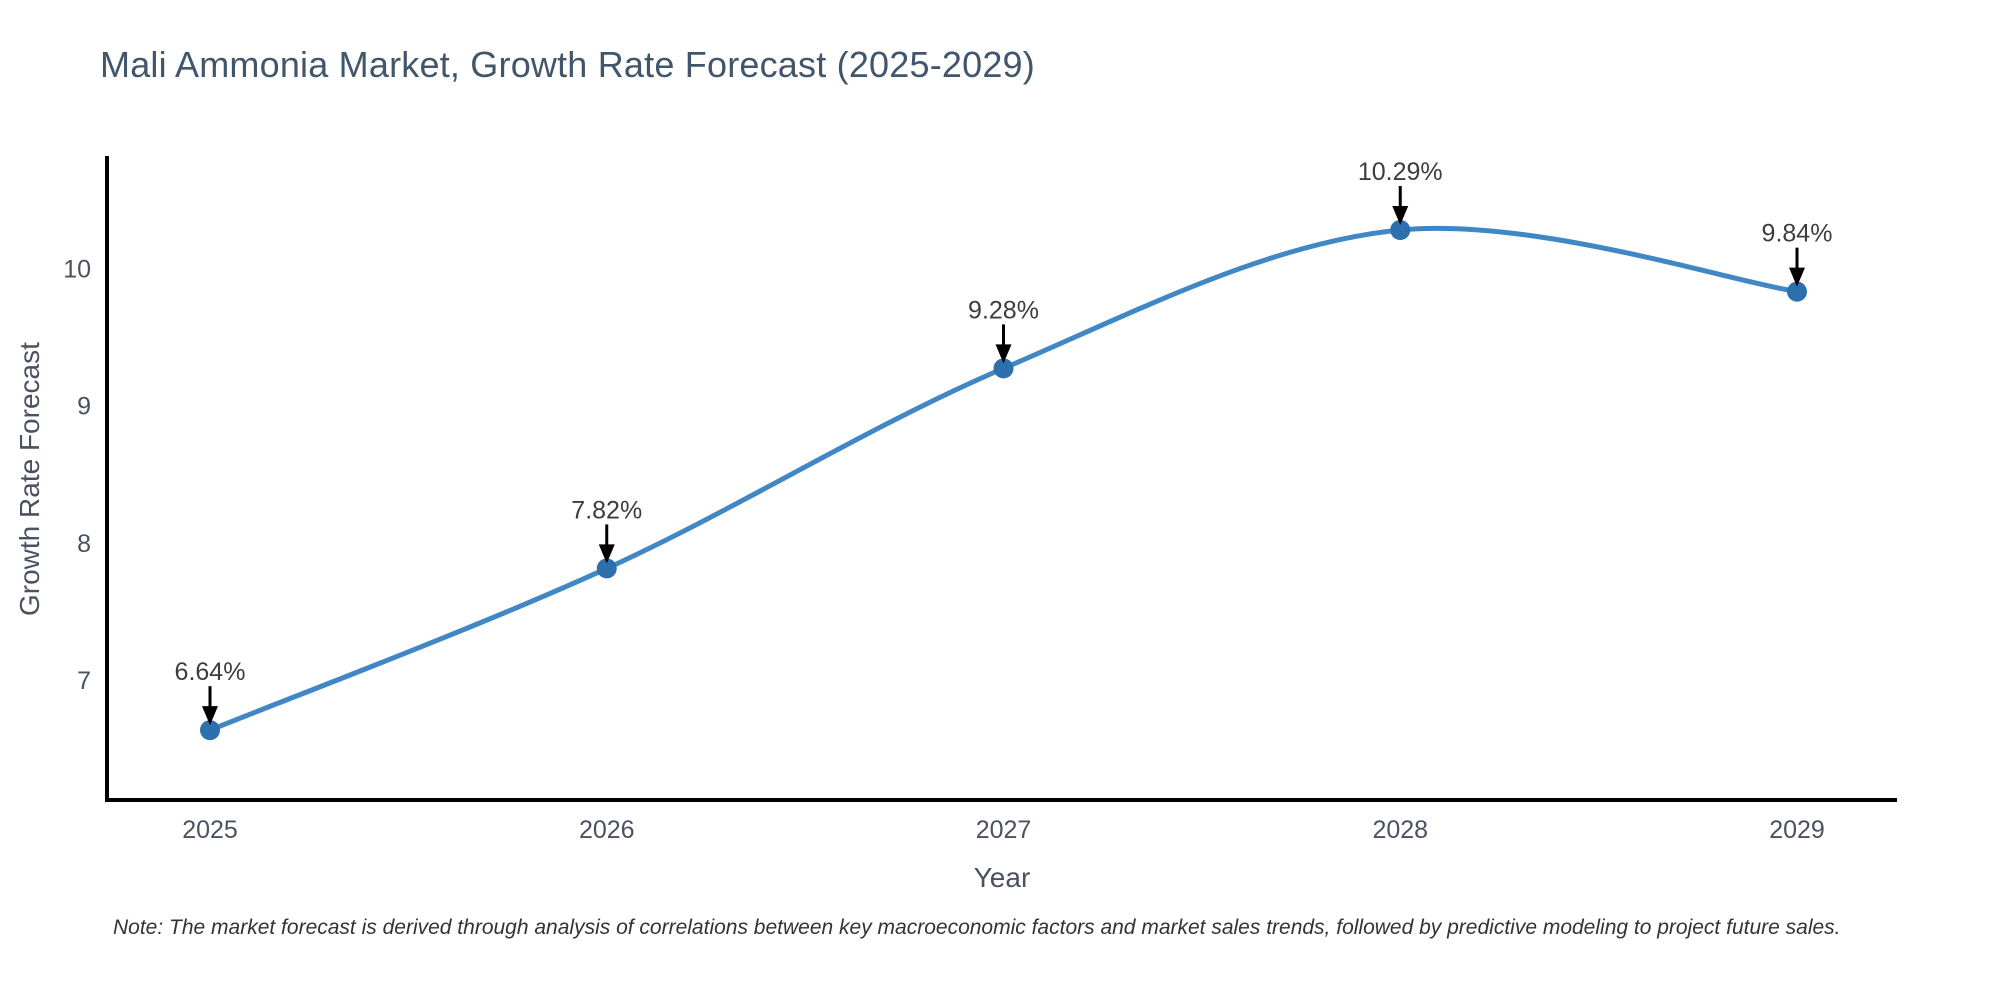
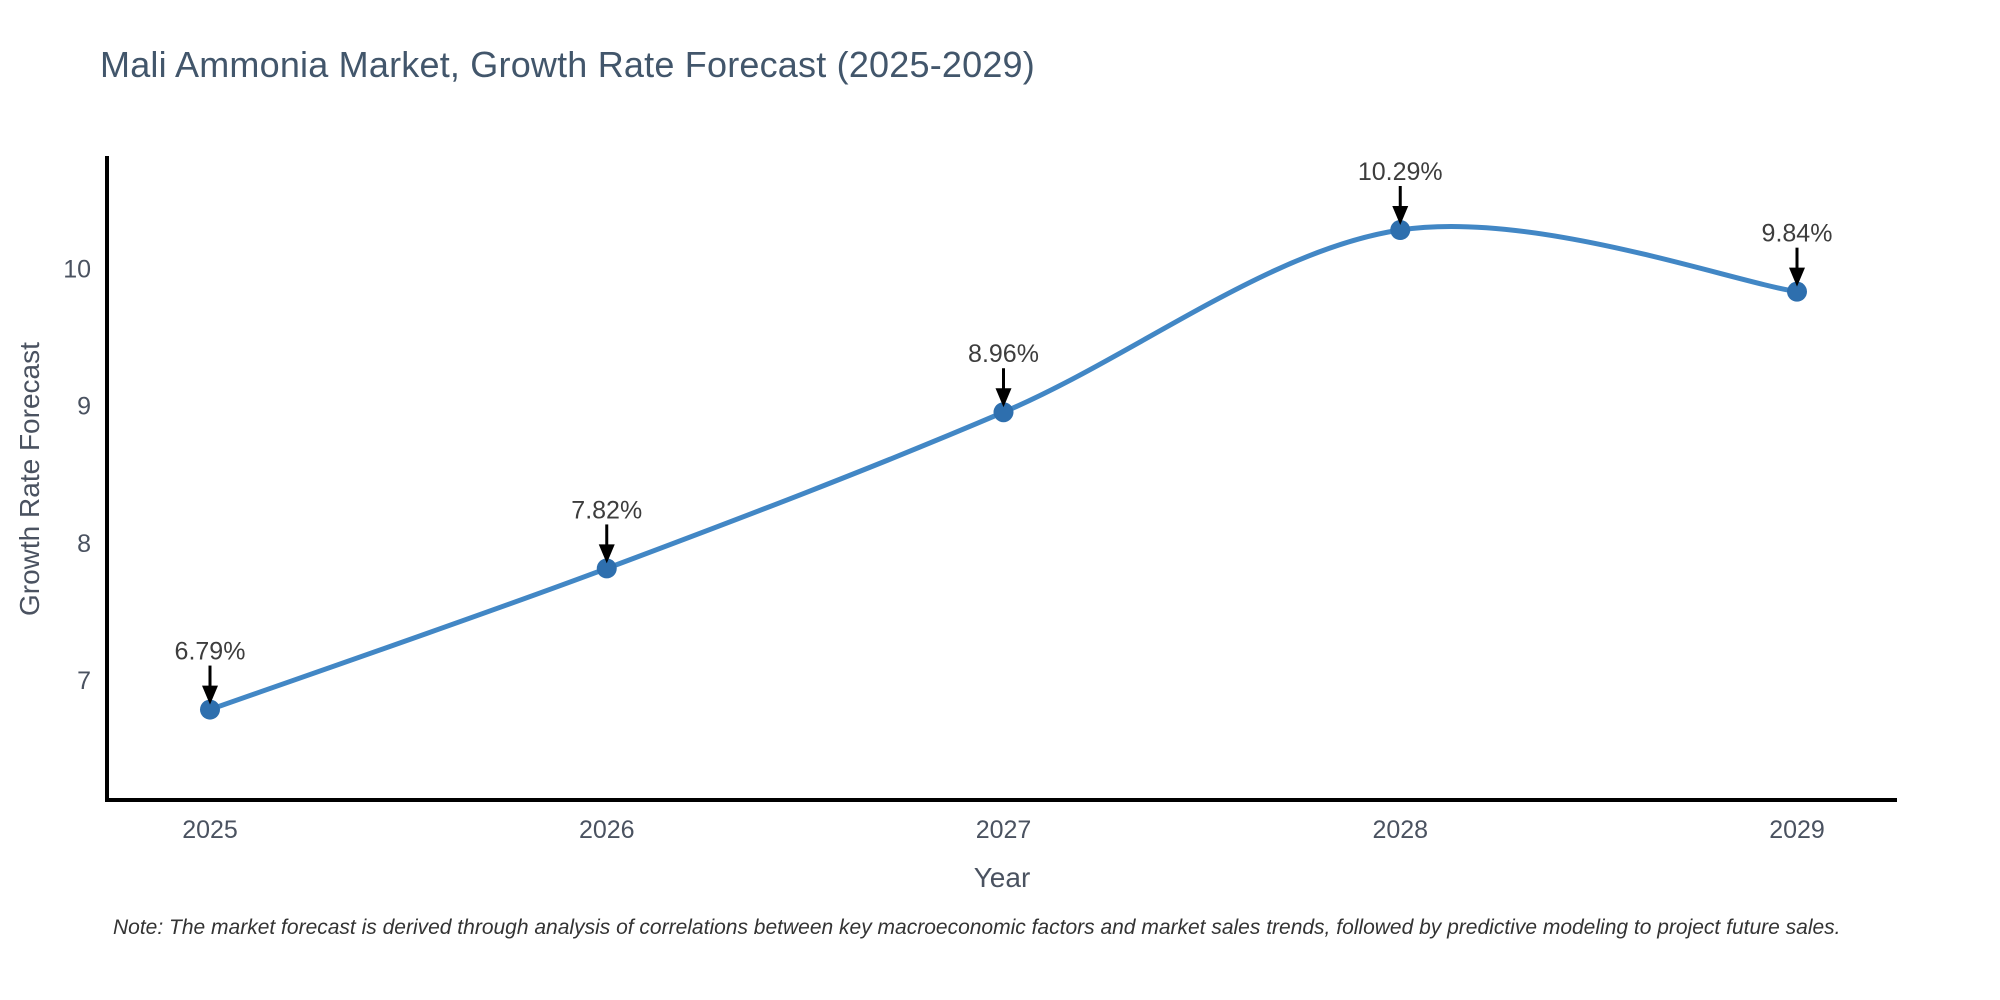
2025: 6.64% -> 6.79%
2027: 9.28% -> 8.96%
